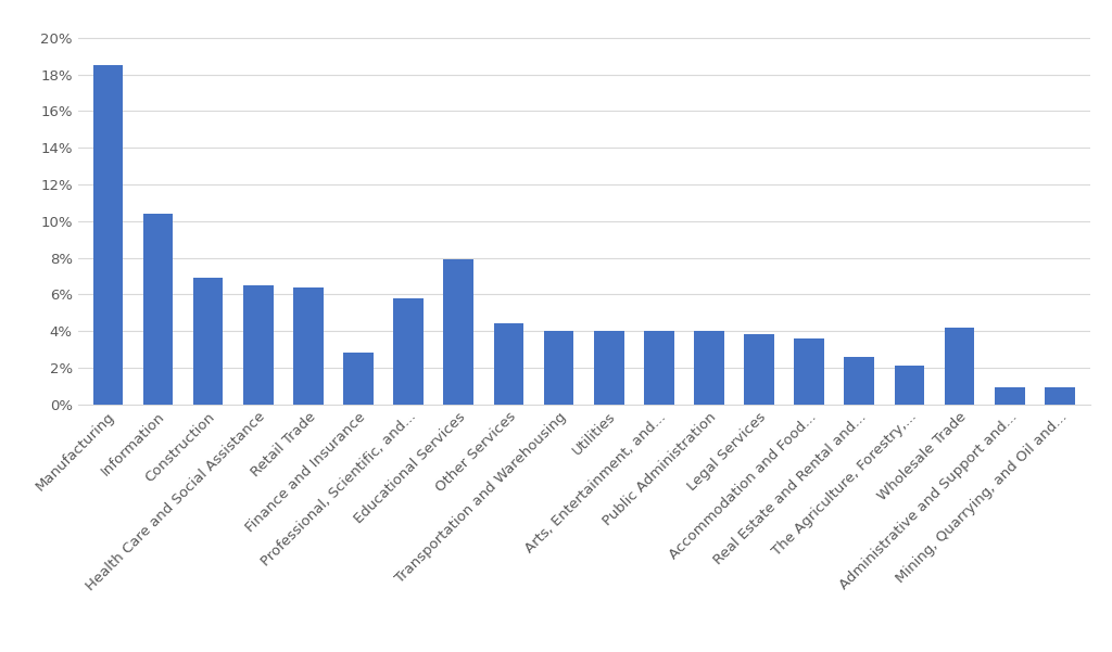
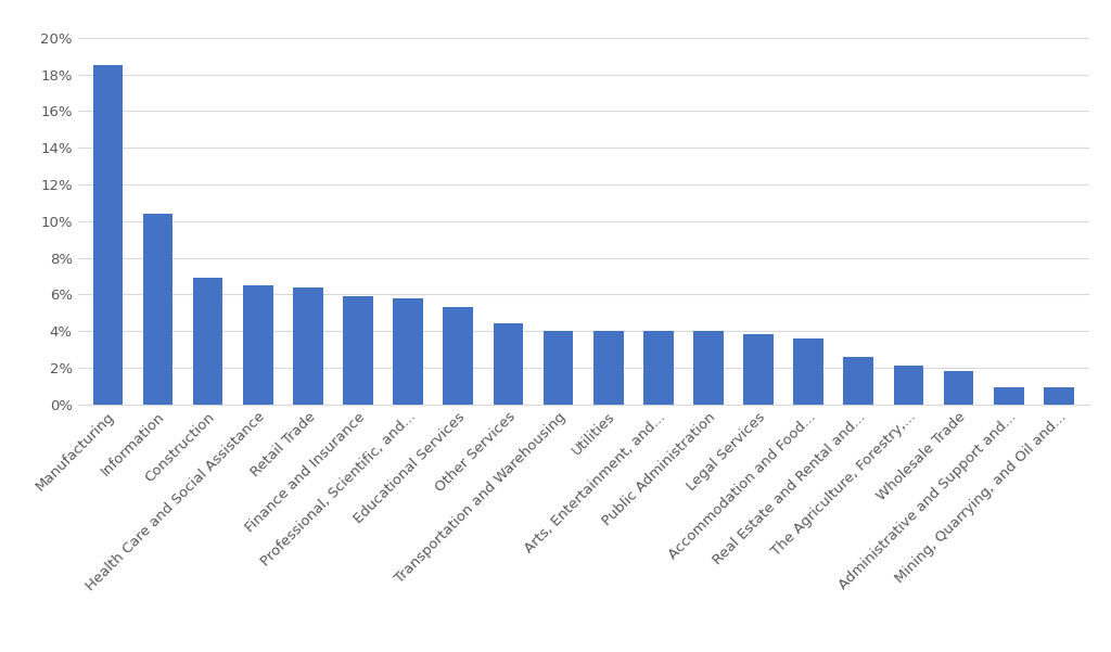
Finance and Insurance: 2.8% -> 5.9%
Educational Services: 7.9% -> 5.3%
Wholesale Trade: 4.2% -> 1.8%
